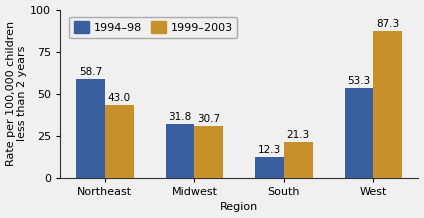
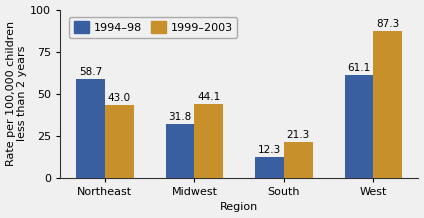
1999–2003/Midwest: 30.7 -> 44.1
1994–98/West: 53.3 -> 61.1
